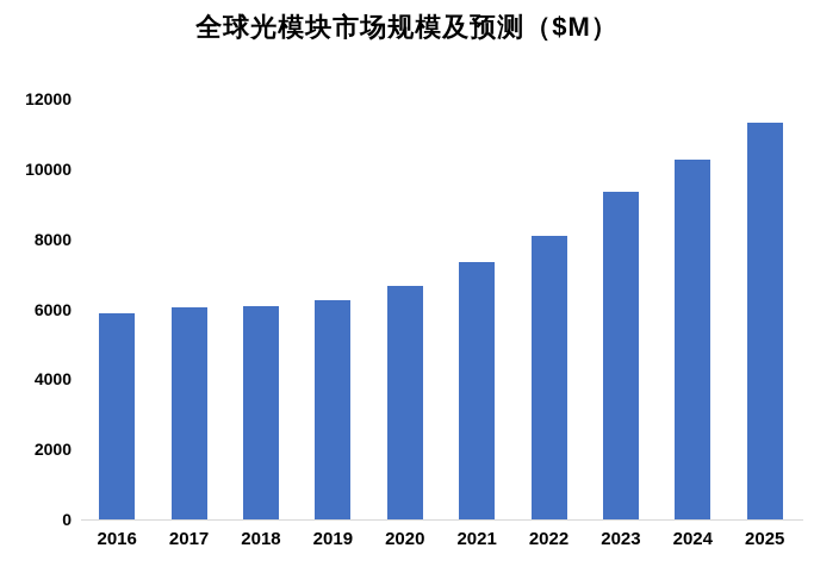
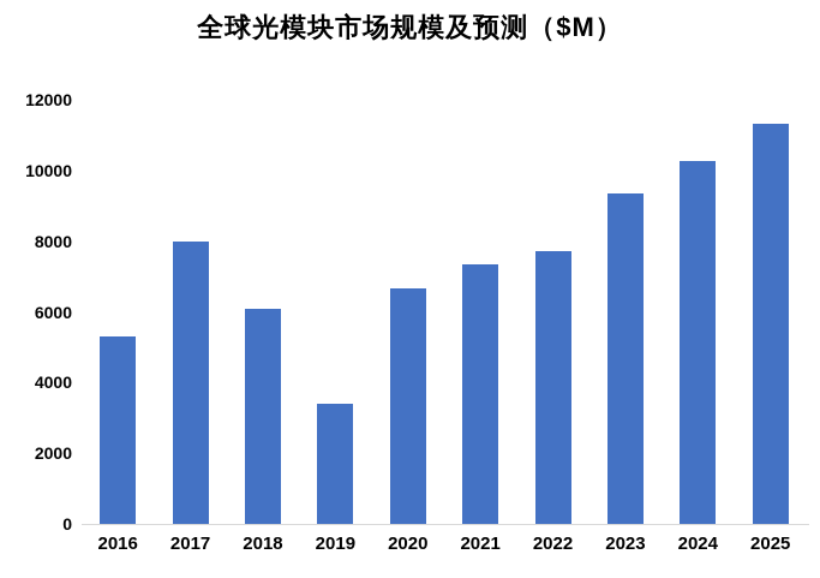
2016: 5900 -> 5300
2017: 6000 -> 8000
2019: 6200 -> 3400
2022: 8100 -> 7700
